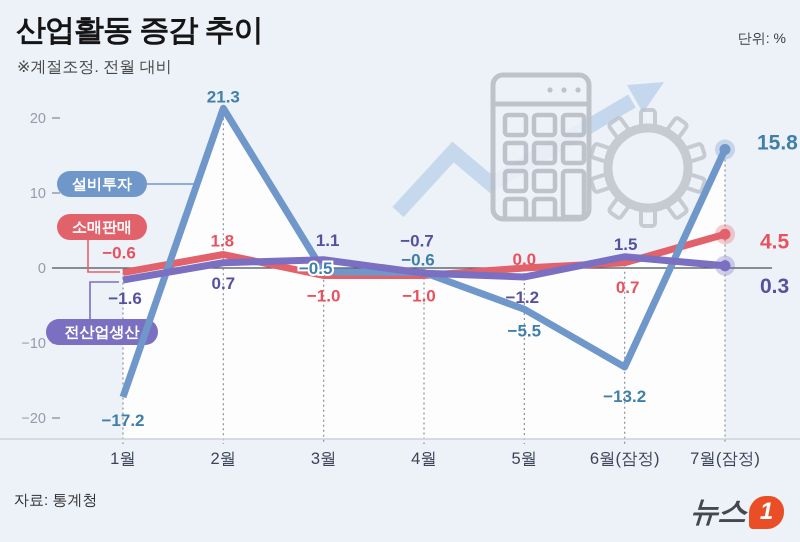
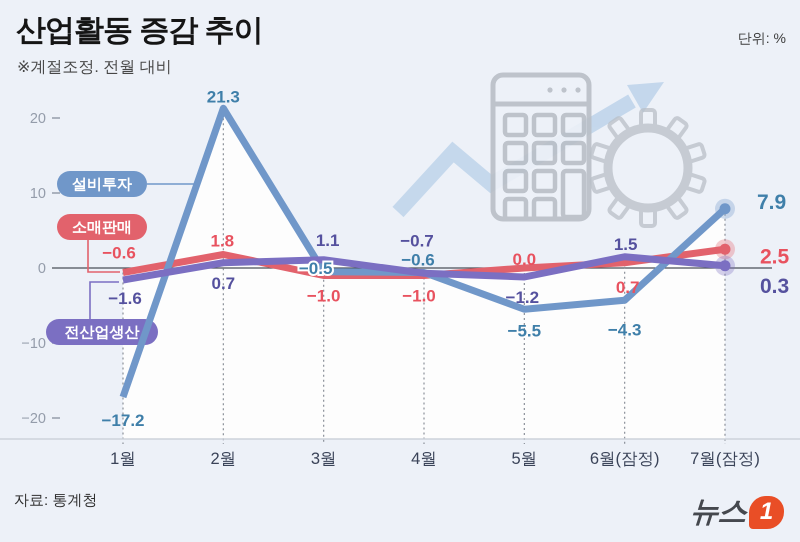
설비투자/6월(잠정): −13.2 -> −4.3
설비투자/7월(잠정): 15.8 -> 7.9
소매판매/7월(잠정): 4.5 -> 2.5
